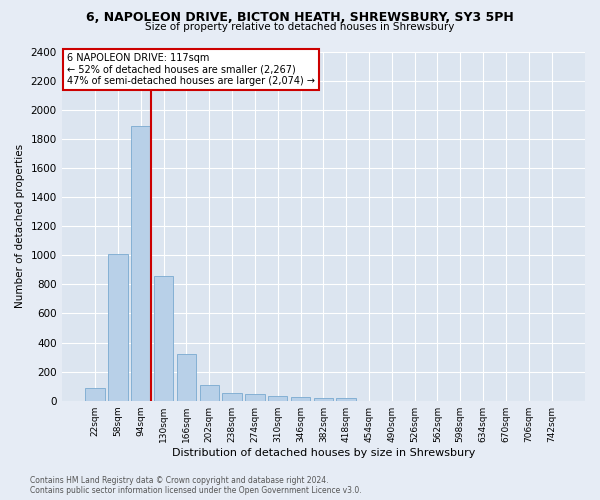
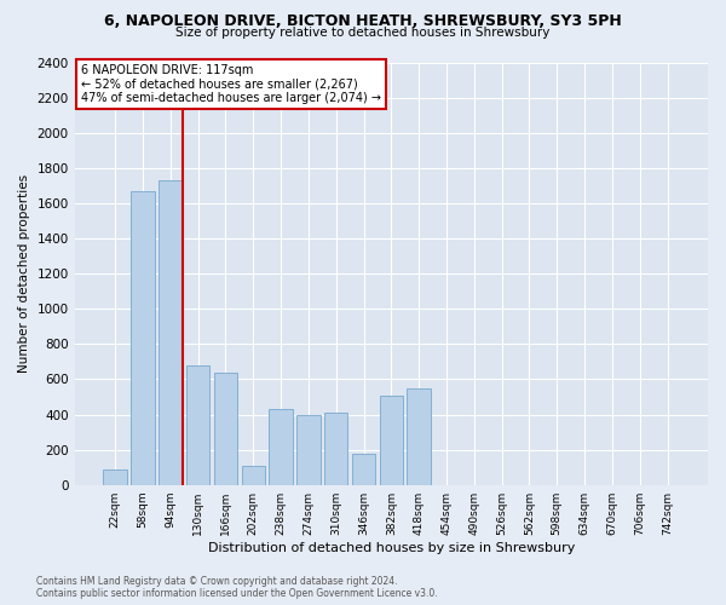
58sqm: 1010 -> 1670
94sqm: 1890 -> 1730
130sqm: 860 -> 680
166sqm: 320 -> 640
238sqm: 60 -> 430
274sqm: 40 -> 400
310sqm: 30 -> 410
346sqm: 20 -> 180
382sqm: 20 -> 510
418sqm: 20 -> 550
